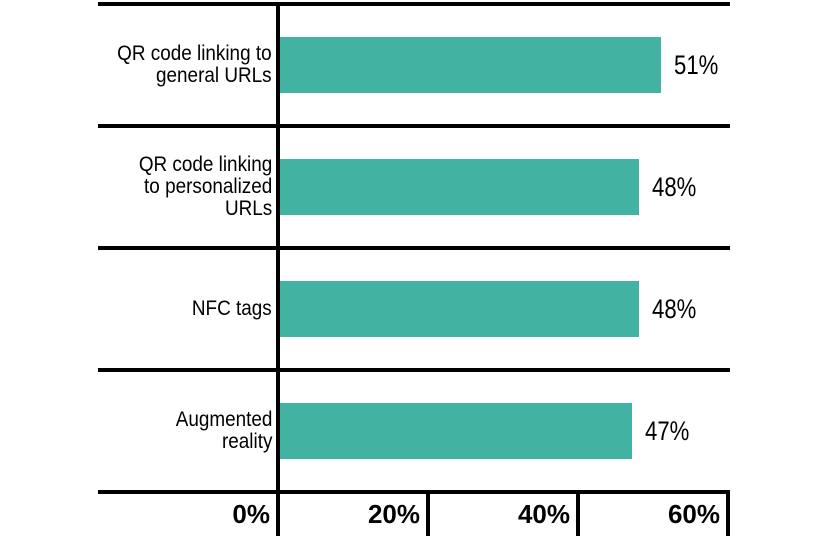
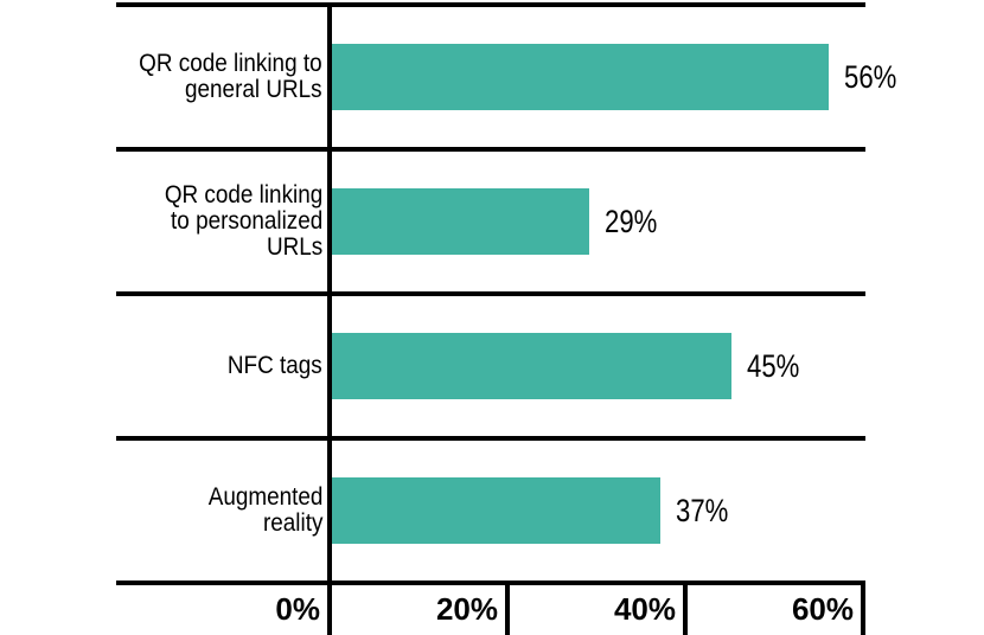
QR code linking to general URLs: 51% -> 56%
QR code linking to personalized URLs: 48% -> 29%
NFC tags: 48% -> 45%
Augmented reality: 47% -> 37%
